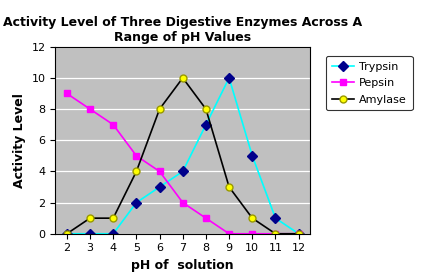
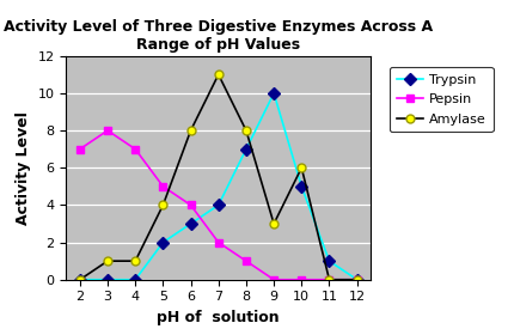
Pepsin/2: 9 -> 7
Amylase/7: 10 -> 11
Amylase/10: 1 -> 6
